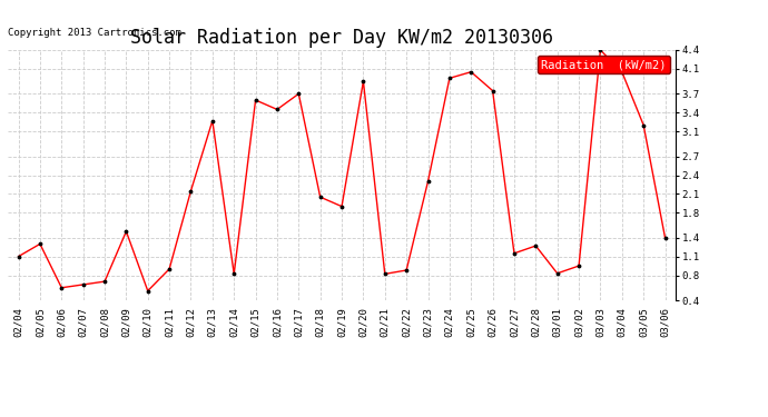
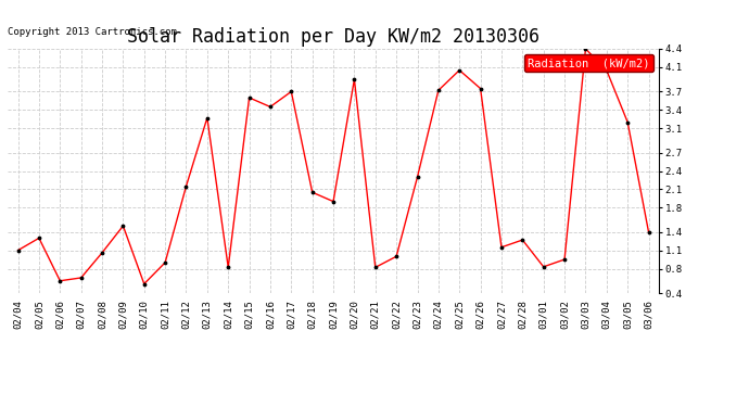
02/08: 0.70 -> 1.06
02/22: 0.88 -> 1.00
02/24: 3.95 -> 3.72
